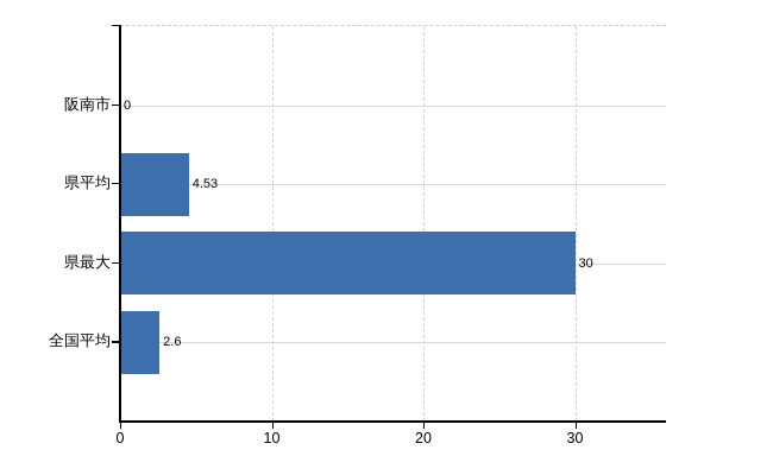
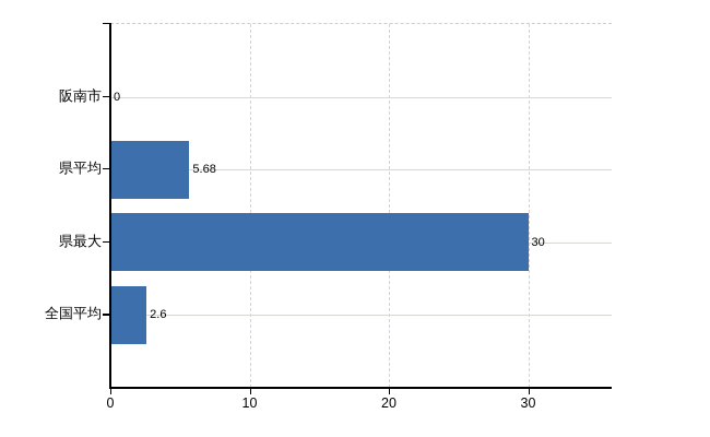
県平均: 4.53 -> 5.68
